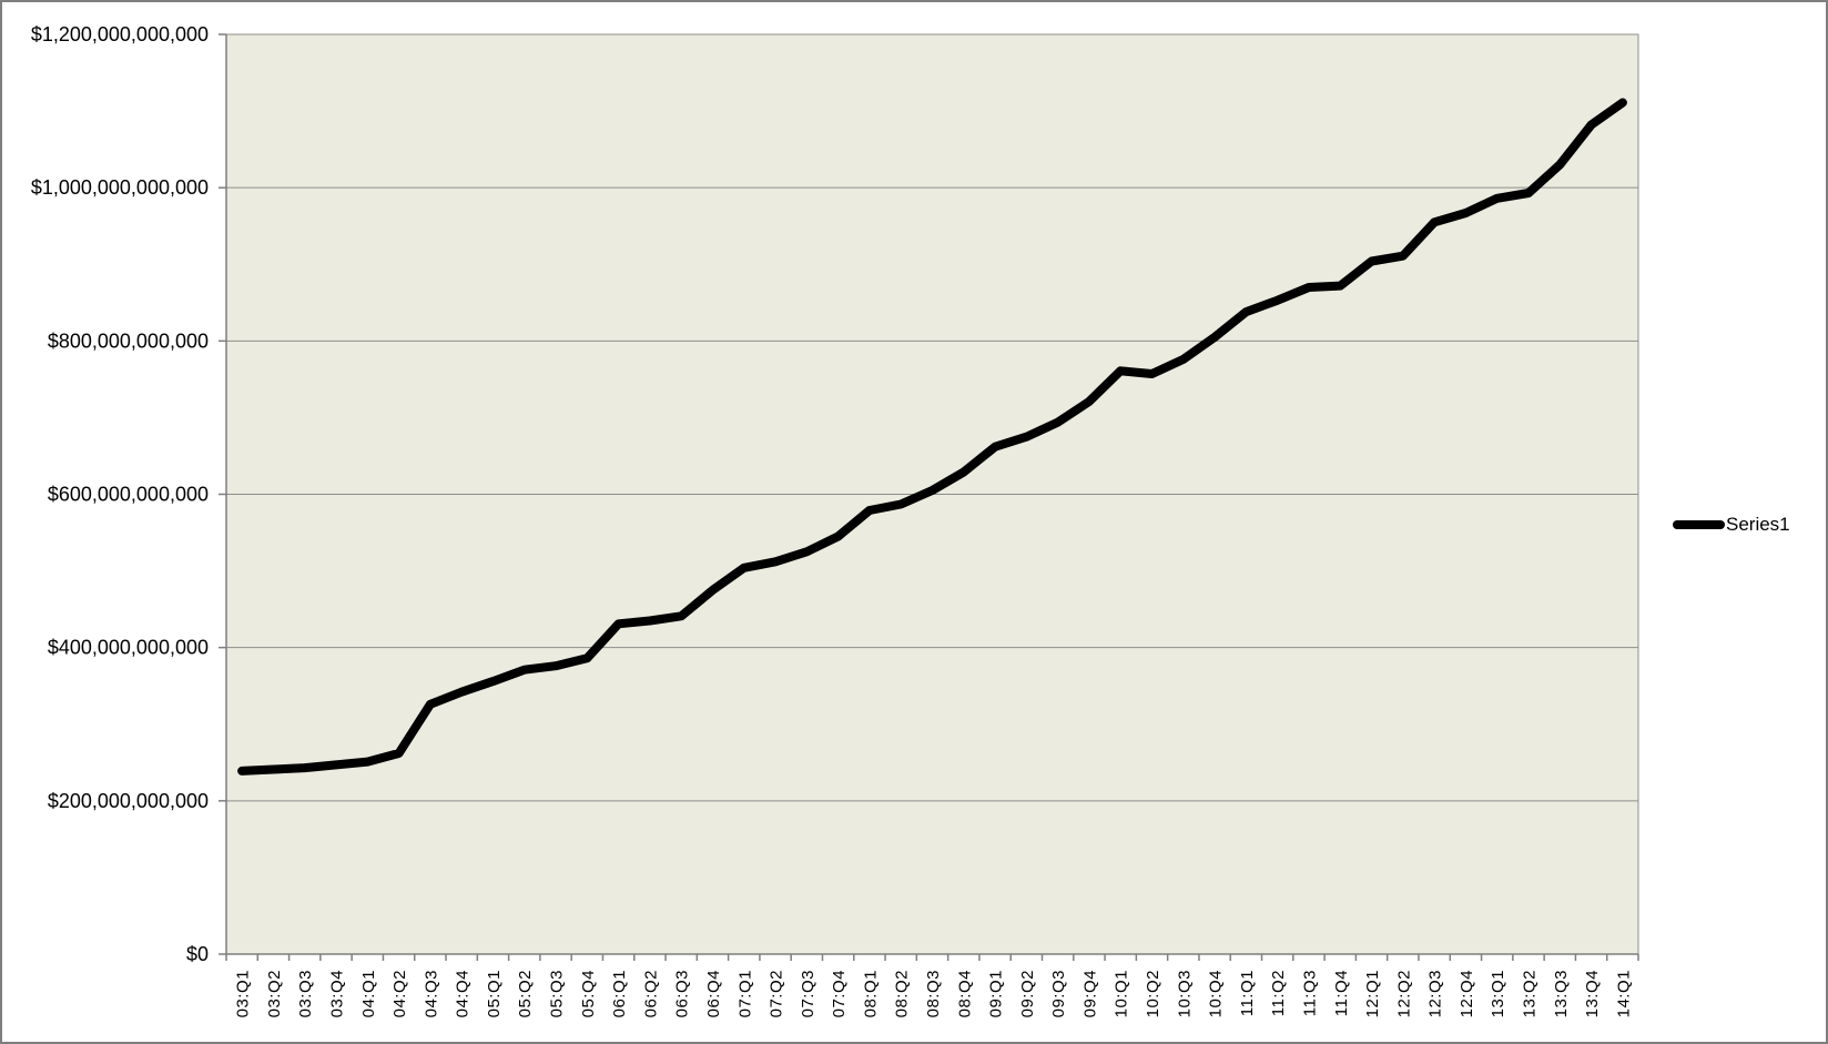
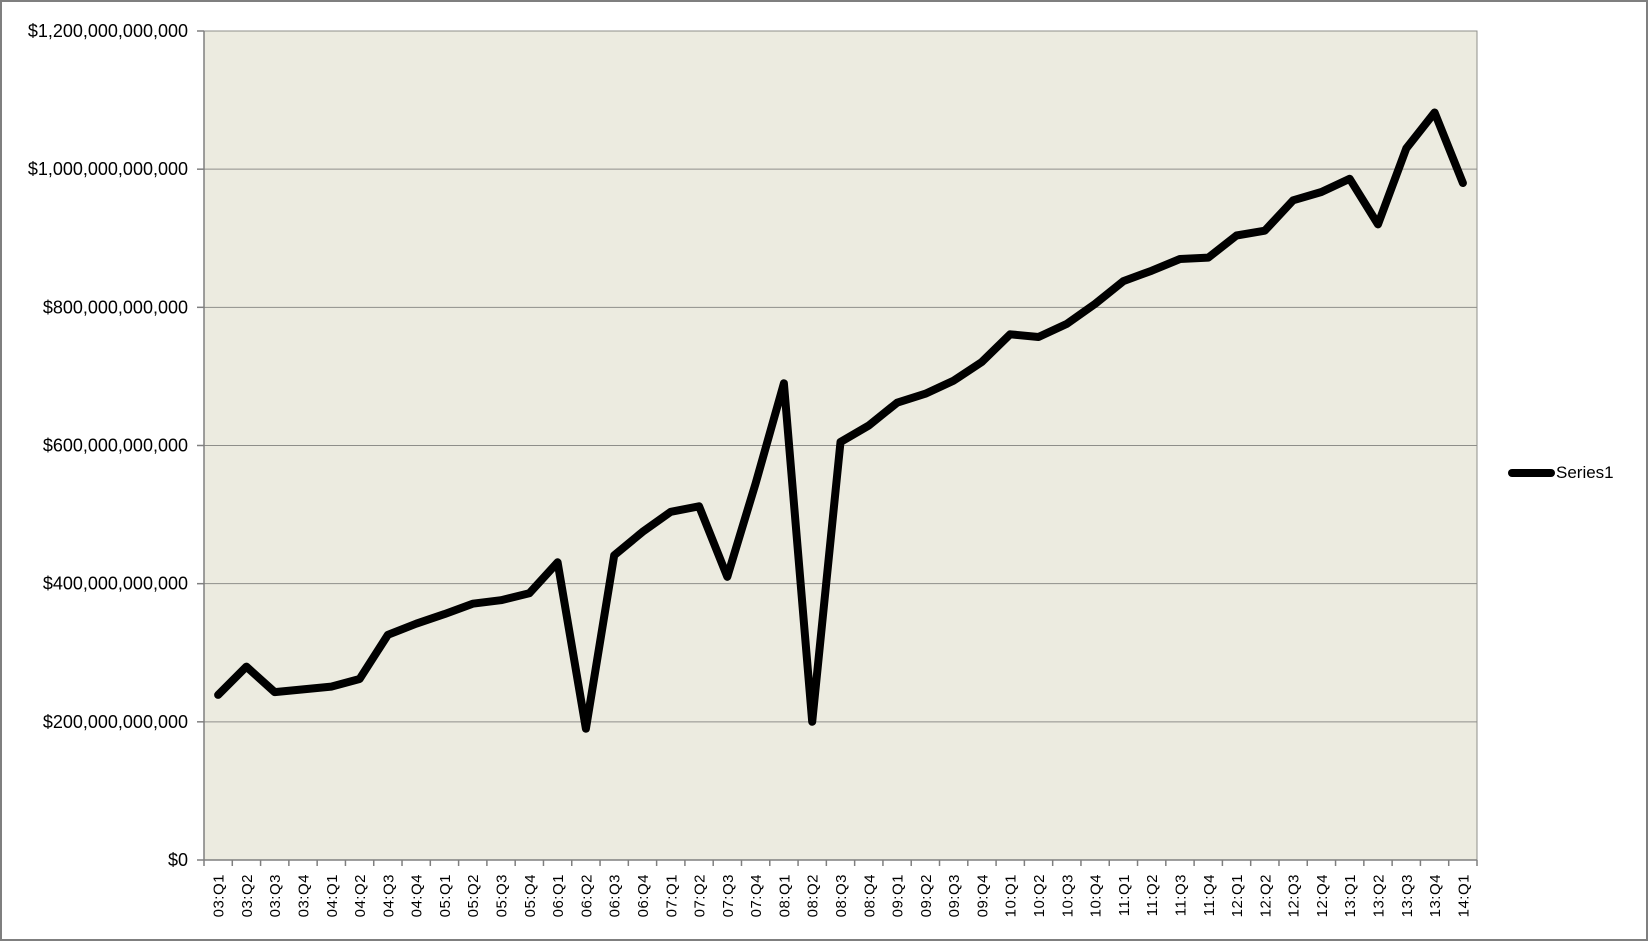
03:Q2: $240000000000 -> $280000000000
06:Q2: $440000000000 -> $190000000000
07:Q3: $520000000000 -> $410000000000
08:Q1: $580000000000 -> $690000000000
08:Q2: $590000000000 -> $200000000000
13:Q2: $990000000000 -> $920000000000
14:Q1: $1110000000000 -> $980000000000
